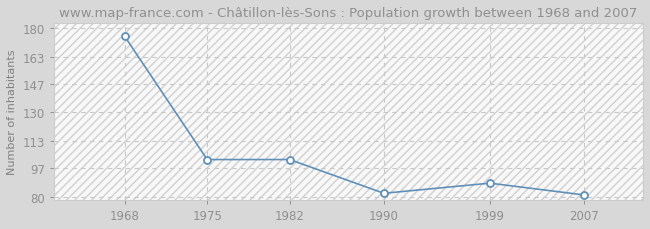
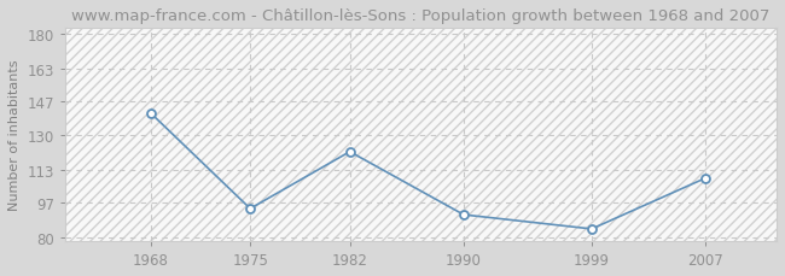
1968: 175 -> 141
1975: 102 -> 94
1982: 102 -> 122
1990: 82 -> 91
1999: 88 -> 84
2007: 81 -> 109
